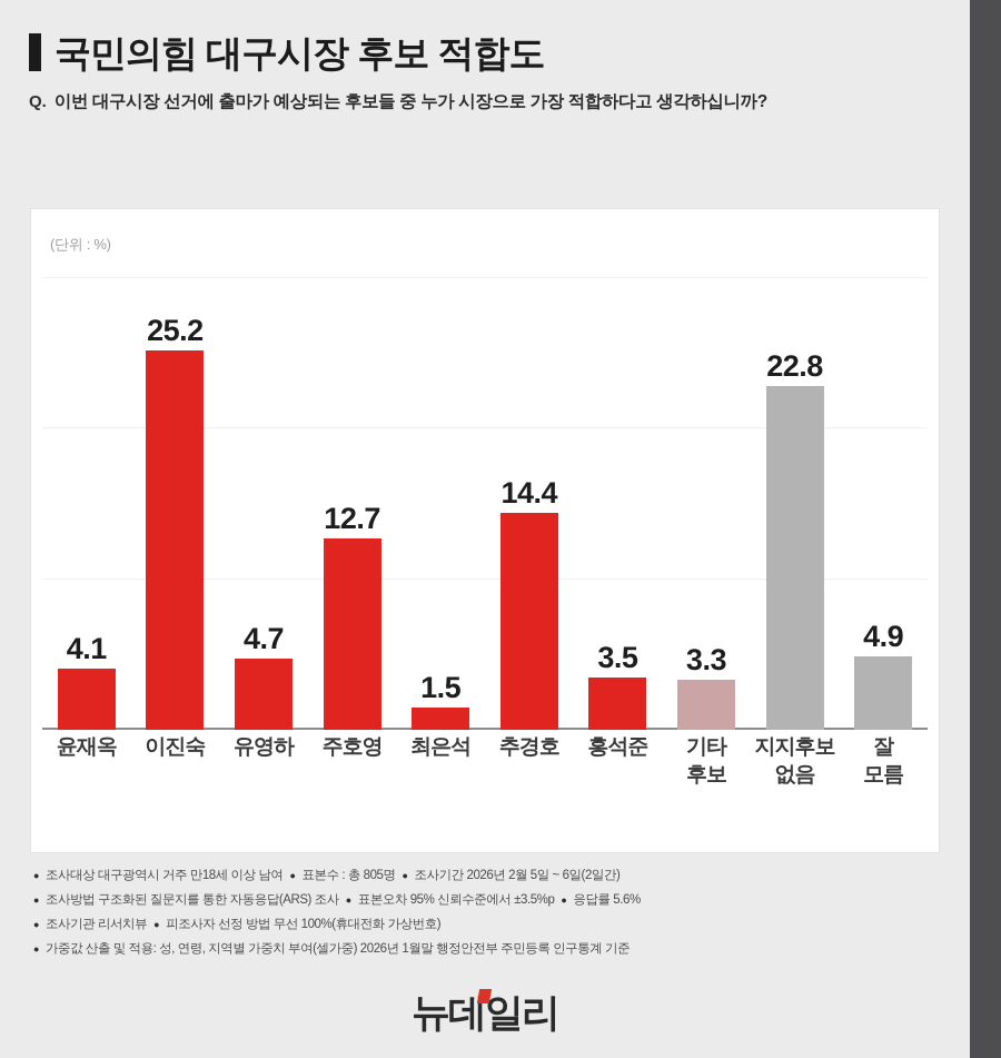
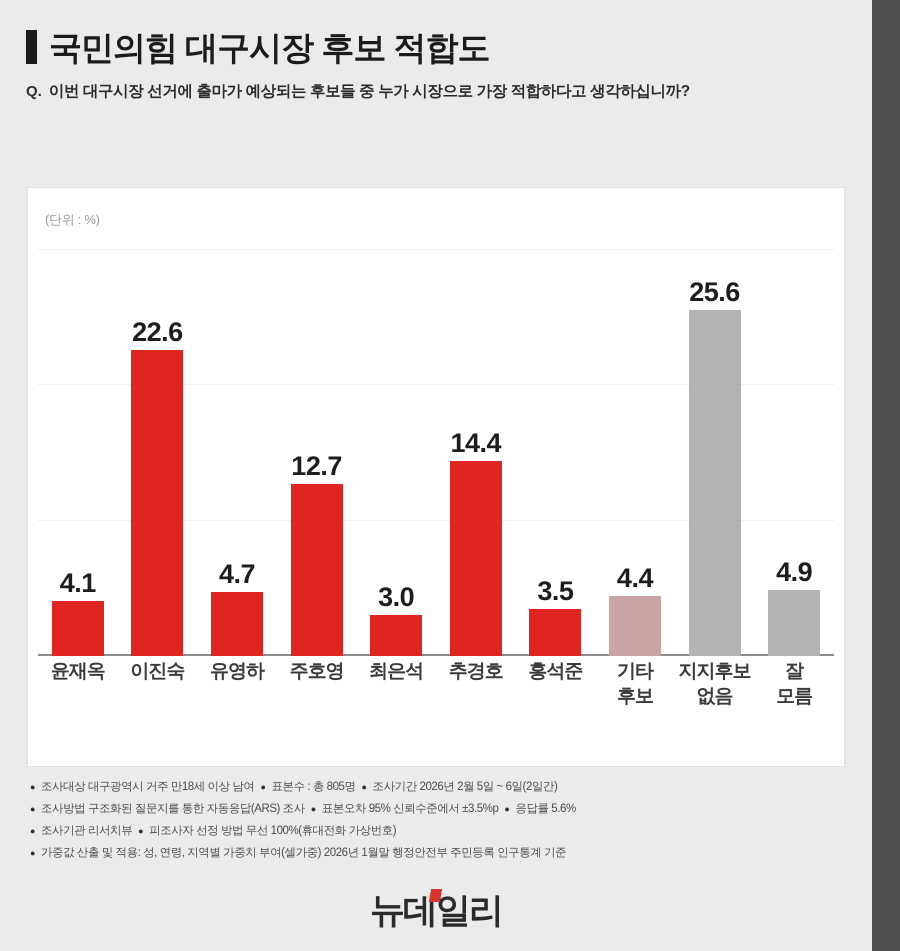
이진숙: 25.2 -> 22.6
최은석: 1.5 -> 3.0
기타 후보: 3.3 -> 4.4
지지후보 없음: 22.8 -> 25.6
